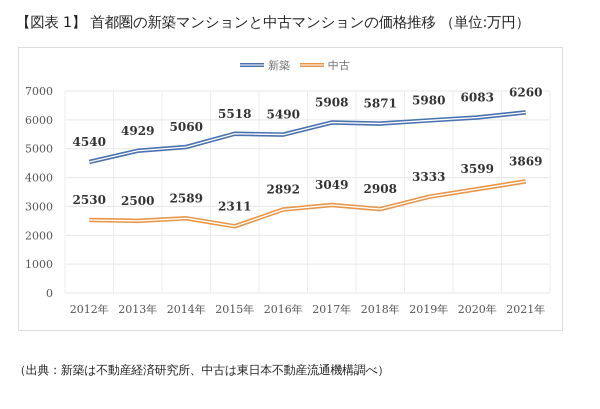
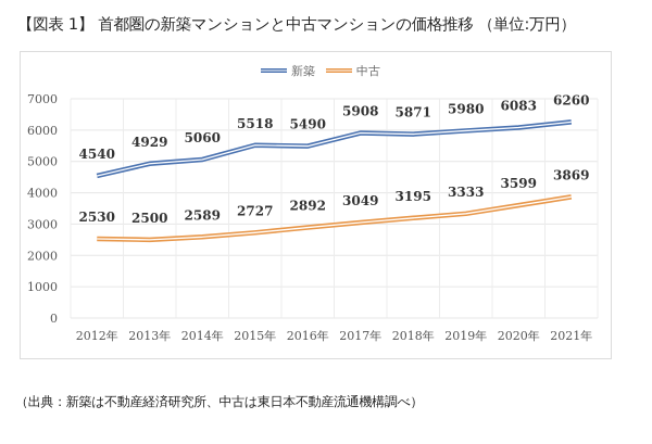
中古/2015年: 2311 -> 2727
中古/2018年: 2908 -> 3195
